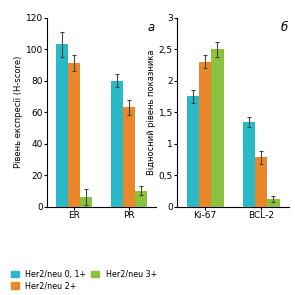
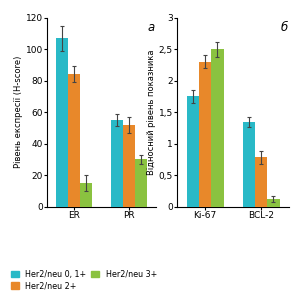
Her2/neu 0, 1+/ER: 103 -> 107
Her2/neu 2+/ER: 91 -> 84
Her2/neu 3+/ER: 6 -> 15
Her2/neu 0, 1+/PR: 80 -> 55
Her2/neu 2+/PR: 63 -> 52
Her2/neu 3+/PR: 10 -> 30
